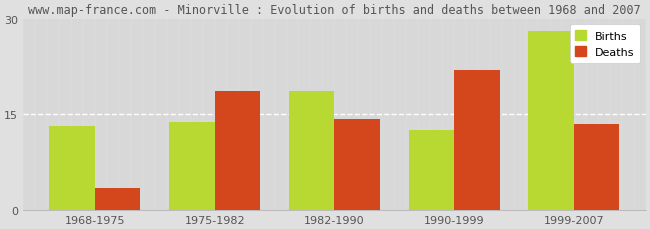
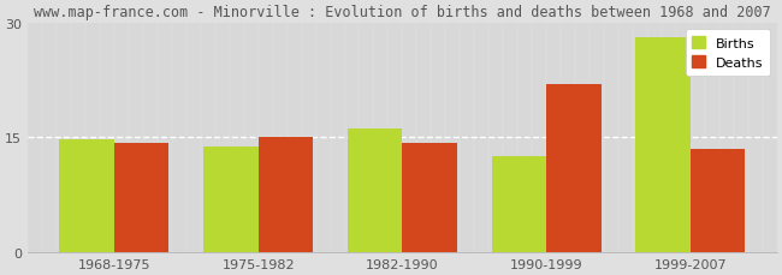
Births/1968-1975: 13.2 -> 14.7
Deaths/1968-1975: 3.4 -> 14.2
Deaths/1975-1982: 18.6 -> 15.0
Births/1982-1990: 18.6 -> 16.1
